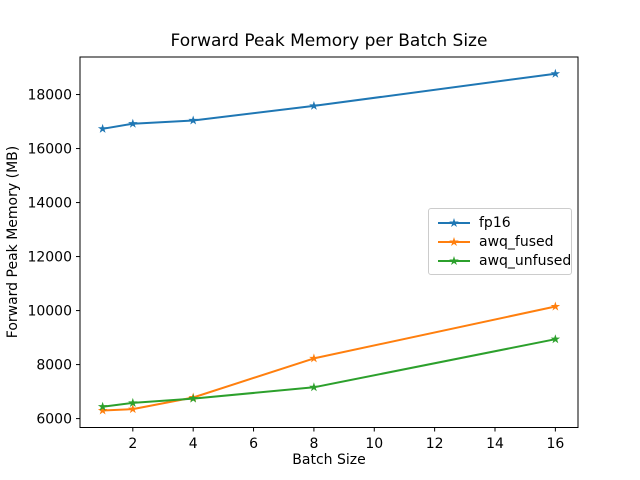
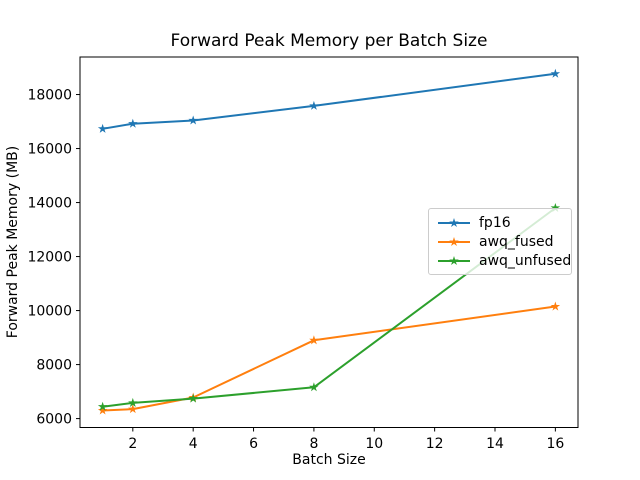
awq_fused/8: 8200 -> 8900
awq_unfused/16: 8900 -> 13800
